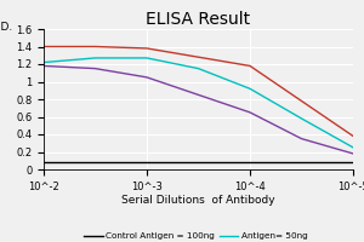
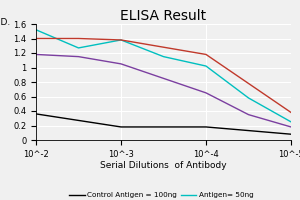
Control Antigen = 100ng/10^-2: 0.08 -> 0.36
Antigen= 50ng/10^-2: 1.22 -> 1.52
Control Antigen = 100ng/10^-3: 0.08 -> 0.18
Antigen= 50ng/10^-3: 1.27 -> 1.38
Control Antigen = 100ng/10^-4: 0.08 -> 0.18
Antigen= 50ng/10^-4: 0.92 -> 1.02
